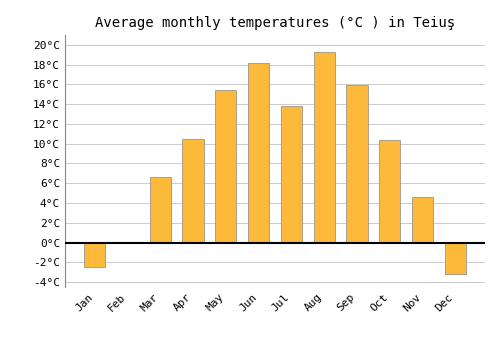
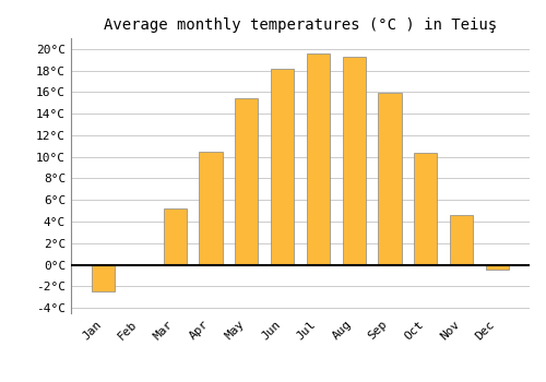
Mar: 6.6°C -> 5.2°C
Jul: 13.8°C -> 19.6°C
Dec: -3.2°C -> -0.5°C
